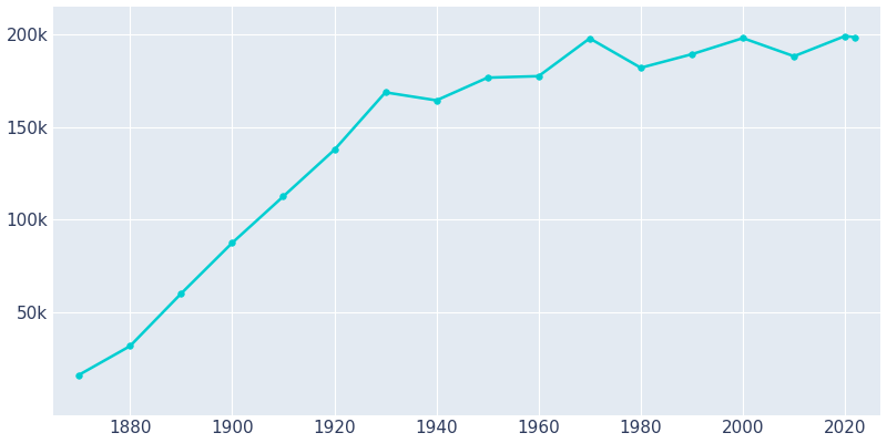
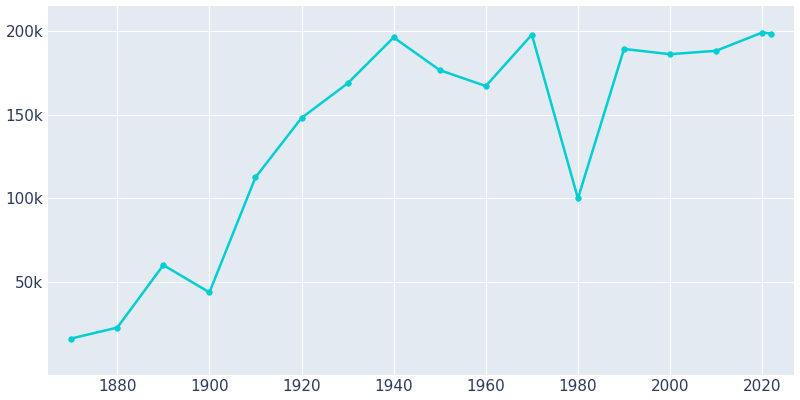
1880: 32k -> 23k
1900: 88k -> 44k
1920: 138k -> 148k
1940: 164k -> 196k
1960: 177k -> 167k
1980: 182k -> 100k
2000: 198k -> 186k
